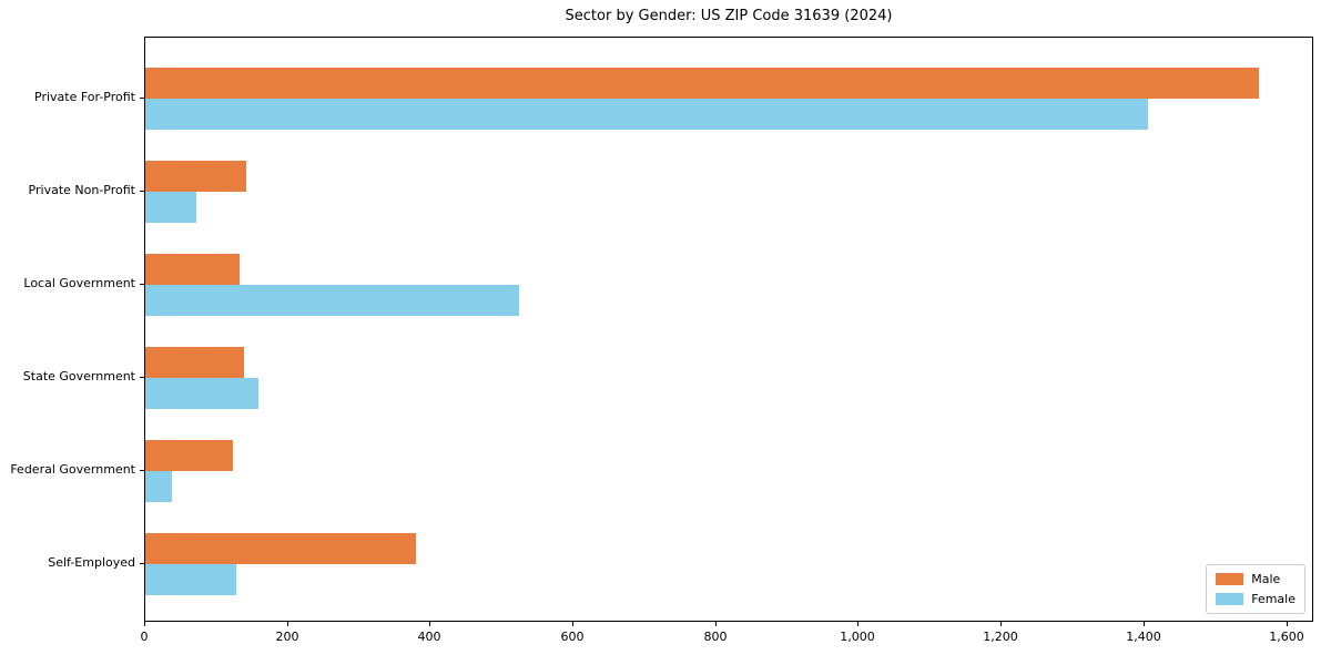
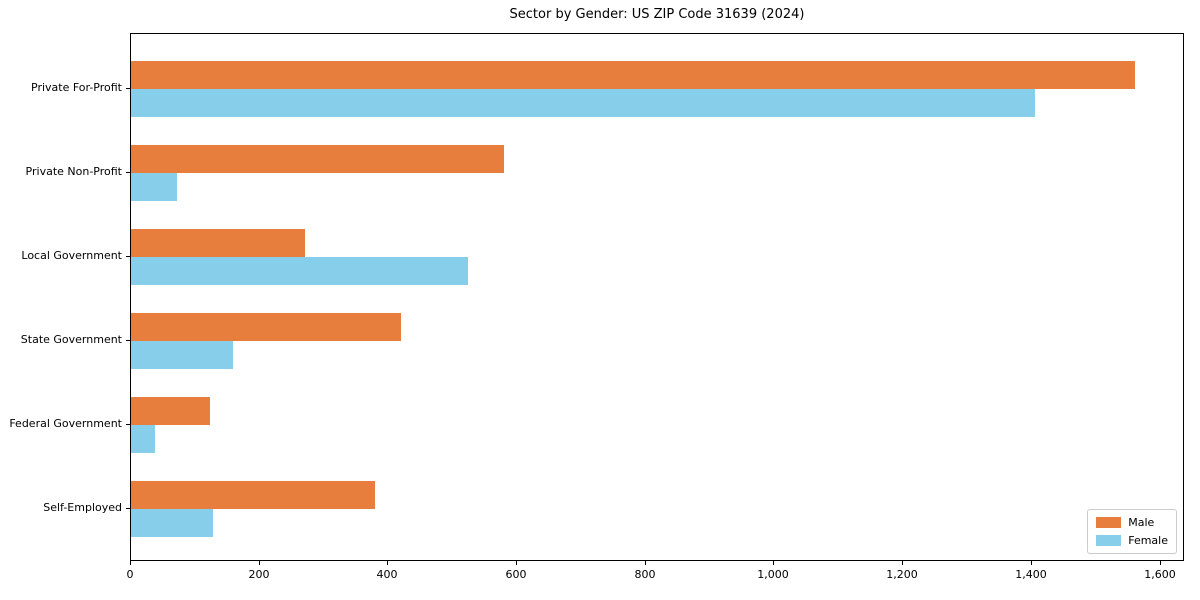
Male/Private Non-Profit: 140 -> 580
Male/Local Government: 130 -> 270
Male/State Government: 140 -> 420
